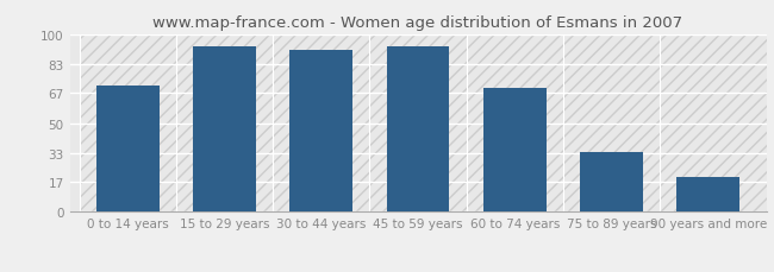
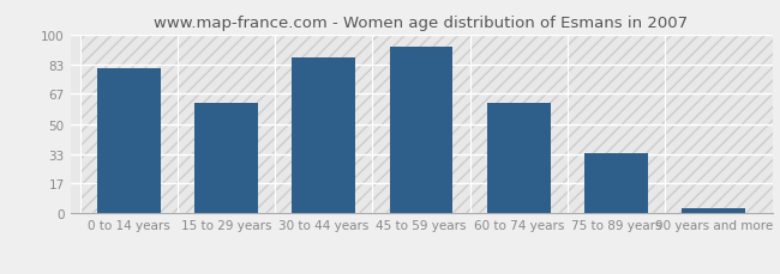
0 to 14 years: 71 -> 81
15 to 29 years: 93 -> 62
30 to 44 years: 91 -> 87
60 to 74 years: 70 -> 62
90 years and more: 20 -> 3
